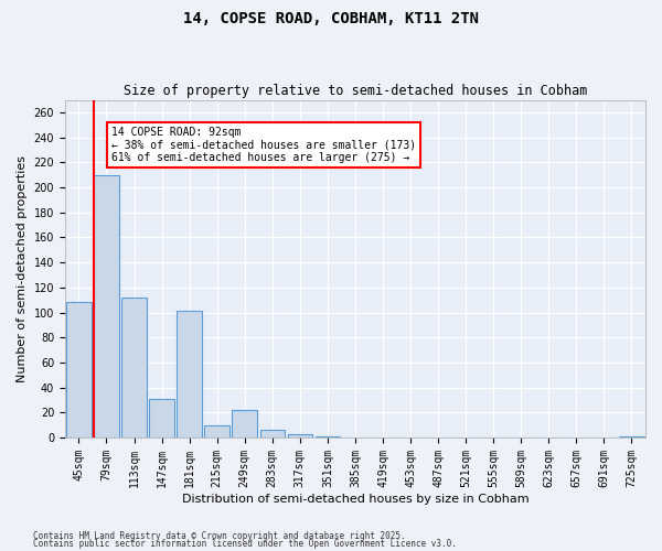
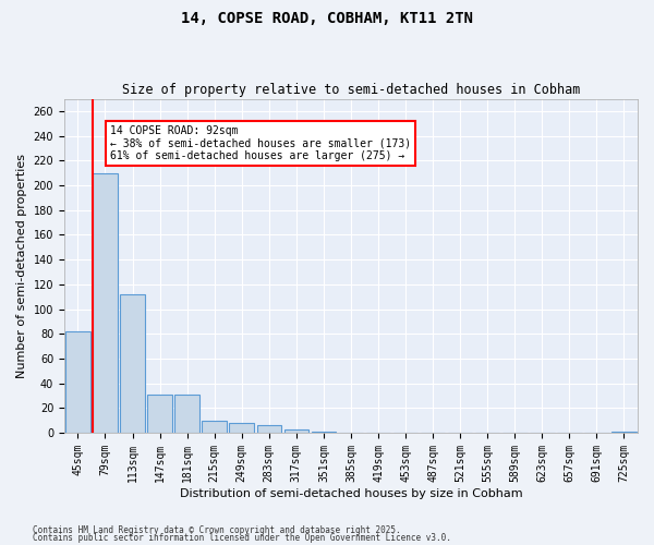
45sqm: 108 -> 82
181sqm: 101 -> 31
249sqm: 22 -> 8
